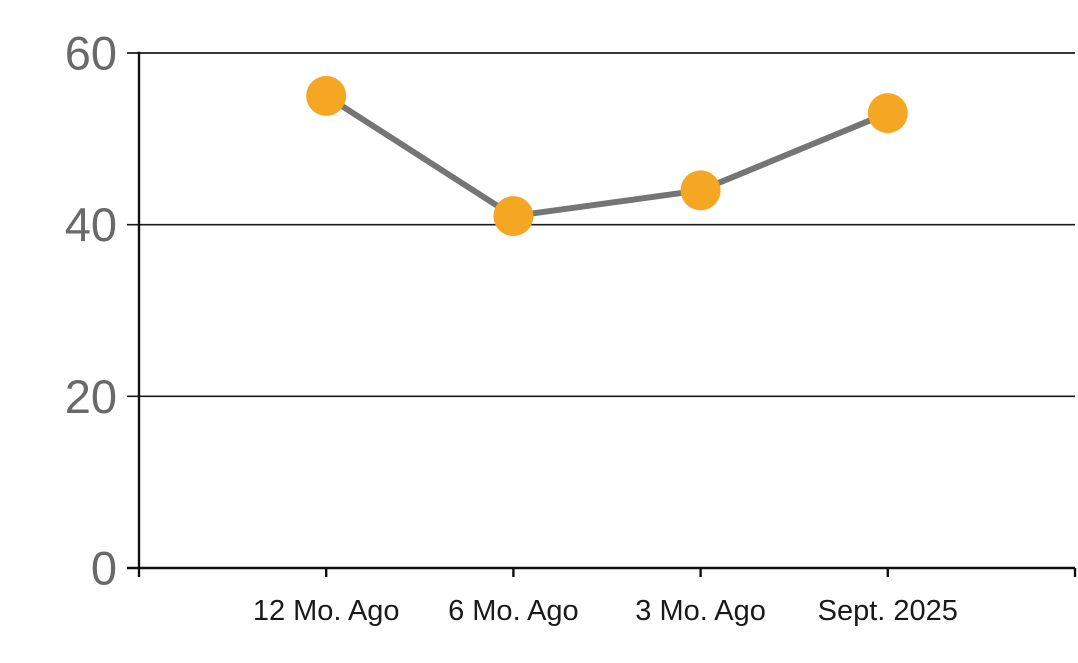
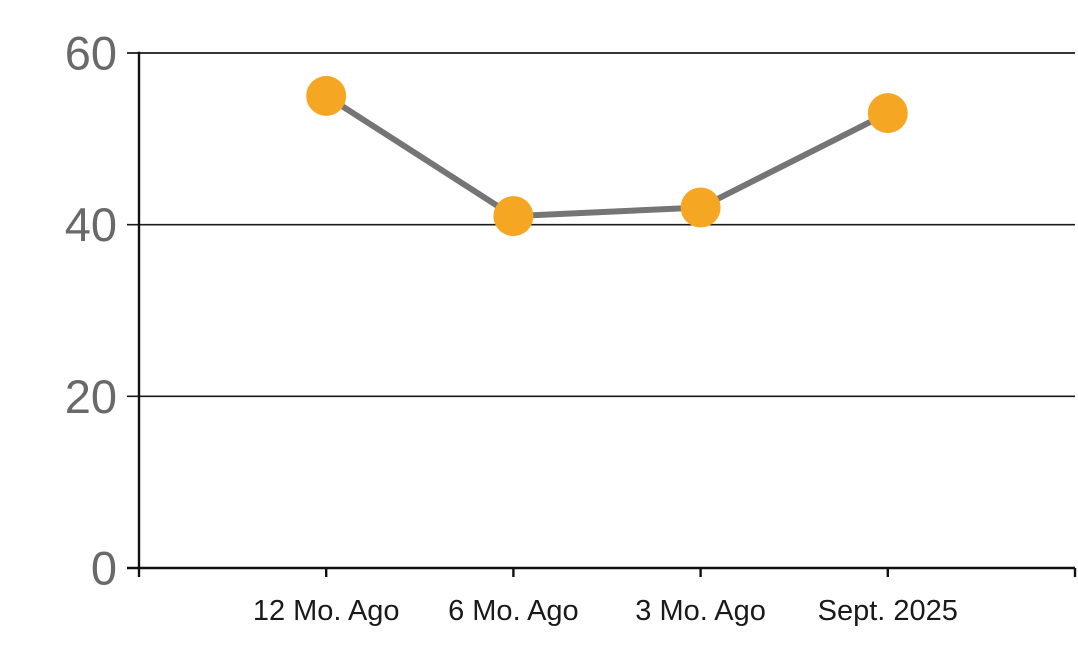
3 Mo. Ago: 44 -> 42
